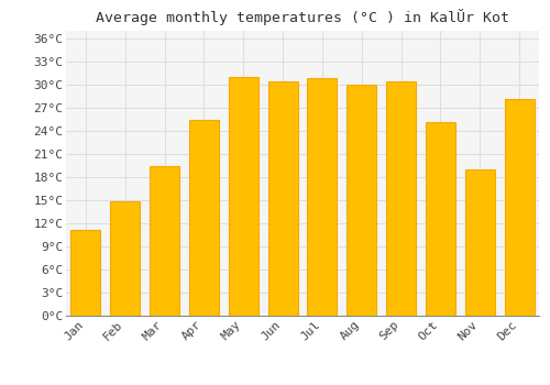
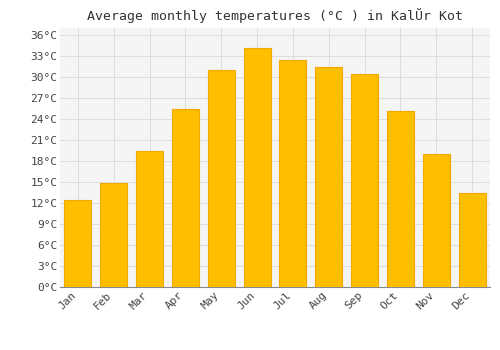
Jan: 11.2°C -> 12.5°C
Jun: 30.4°C -> 34.2°C
Jul: 30.8°C -> 32.5°C
Aug: 30.0°C -> 31.5°C
Dec: 28.2°C -> 13.5°C
